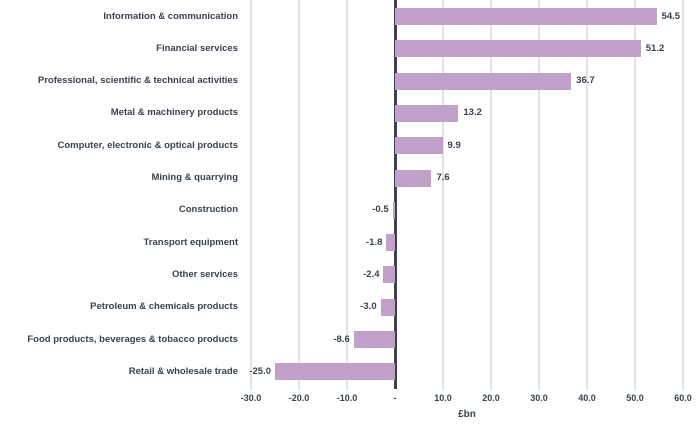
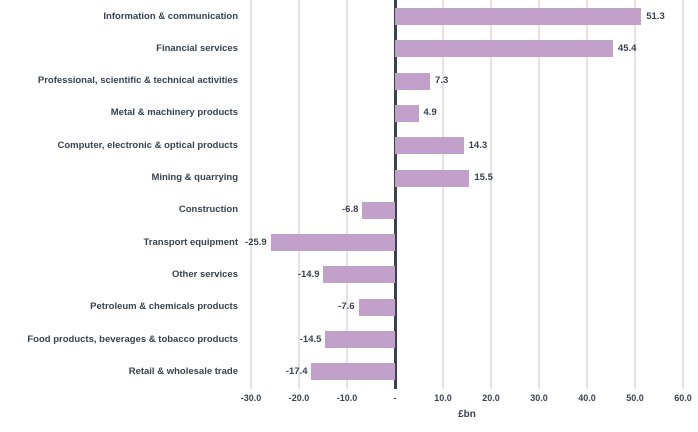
Information & communication: 54.5 -> 51.3
Financial services: 51.2 -> 45.4
Professional, scientific & technical activities: 36.7 -> 7.3
Metal & machinery products: 13.2 -> 4.9
Computer, electronic & optical products: 9.9 -> 14.3
Mining & quarrying: 7.6 -> 15.5
Construction: -0.5 -> -6.8
Transport equipment: -1.8 -> -25.9
Other services: -2.4 -> -14.9
Petroleum & chemicals products: -3.0 -> -7.6
Food products, beverages & tobacco products: -8.6 -> -14.5
Retail & wholesale trade: -25.0 -> -17.4
